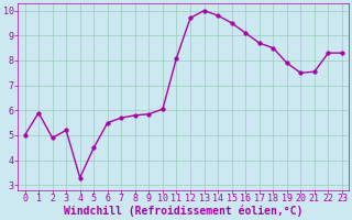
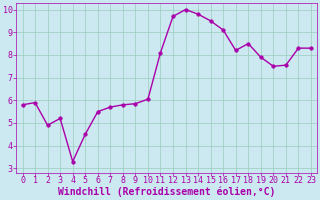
0: 5.00 -> 5.80
17: 8.70 -> 8.20
